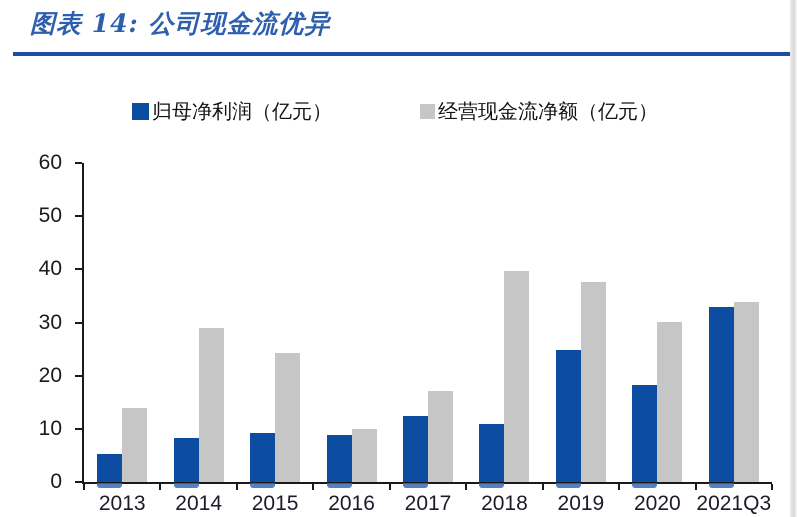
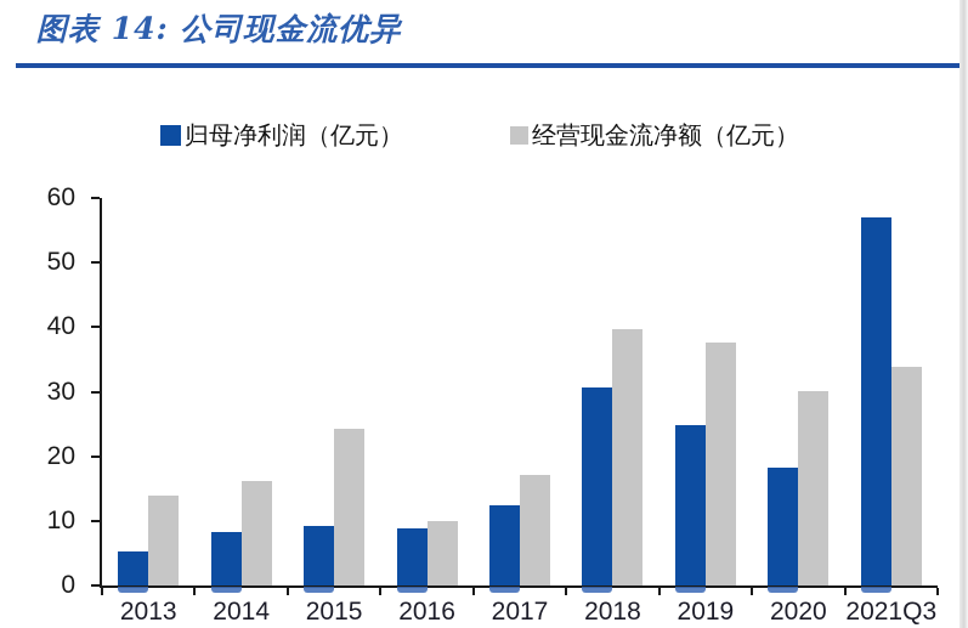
经营现金流净额（亿元）/2014: 29 -> 16
归母净利润（亿元）/2018: 11 -> 31
归母净利润（亿元）/2021Q3: 33 -> 57
